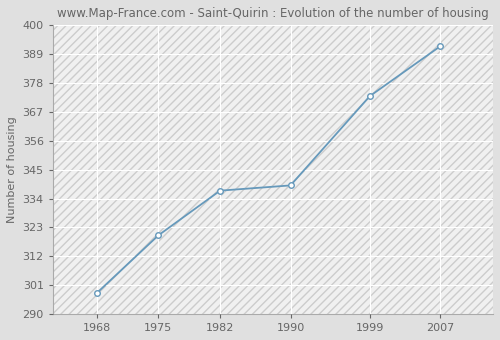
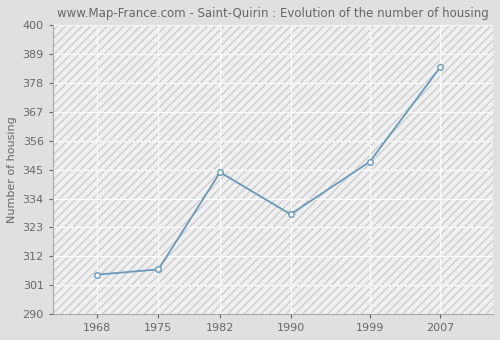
1968: 298 -> 305
1975: 320 -> 307
1982: 337 -> 344
1990: 339 -> 328
1999: 373 -> 348
2007: 392 -> 384
